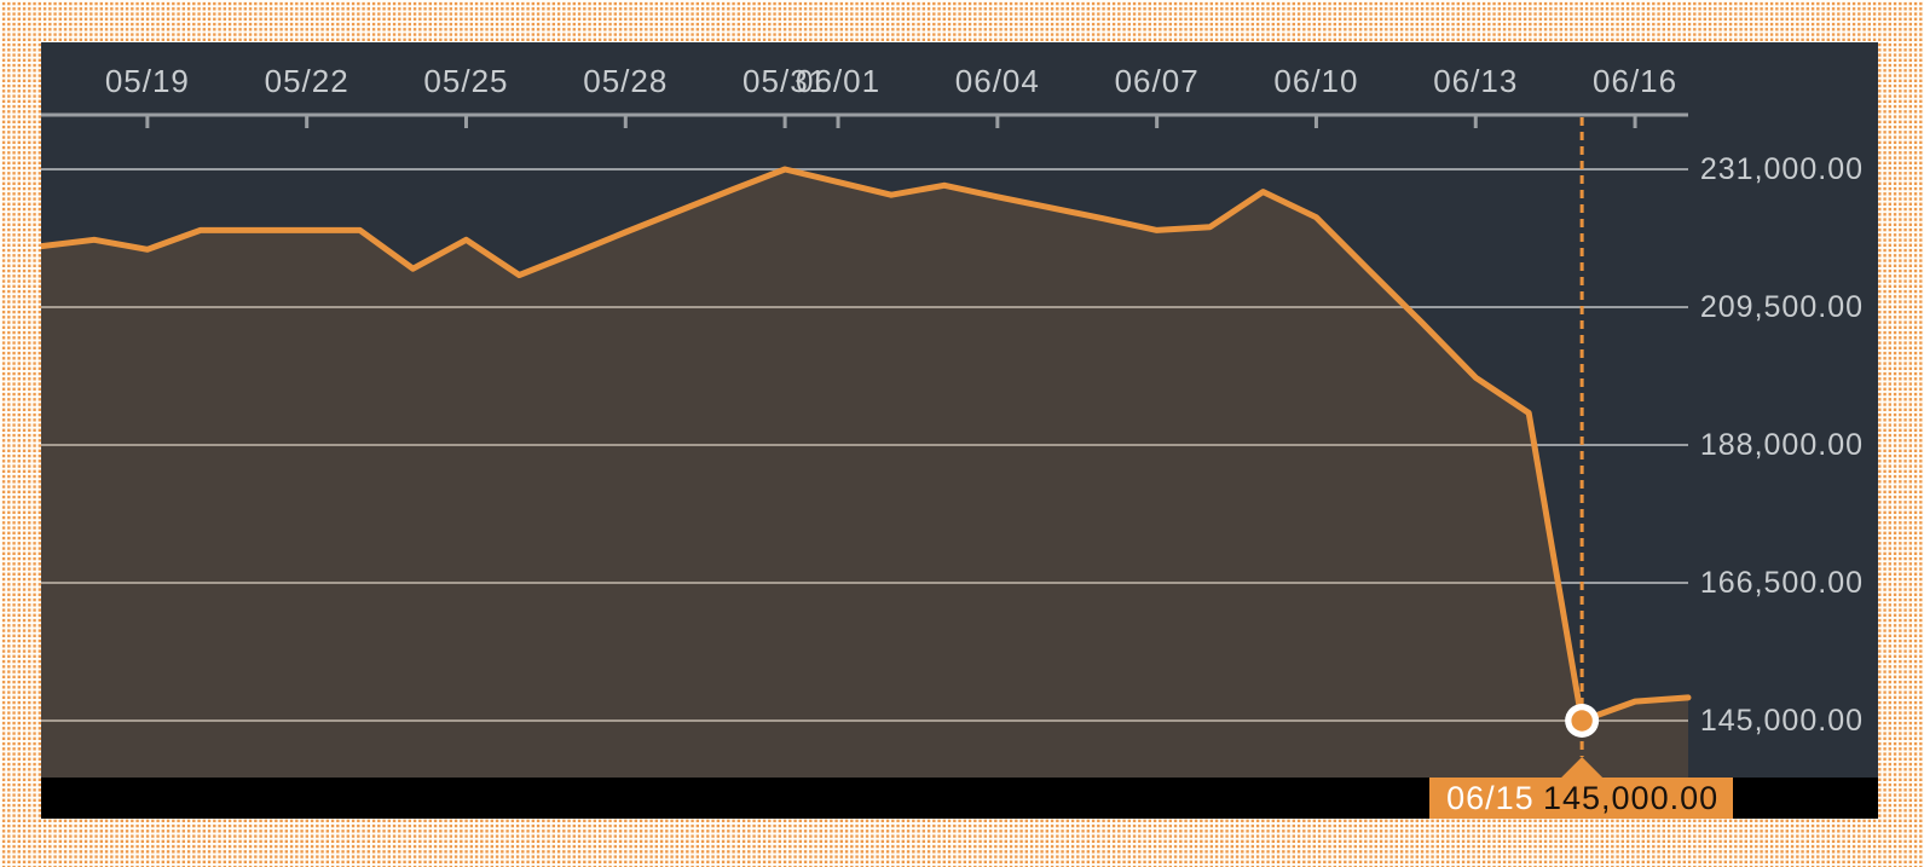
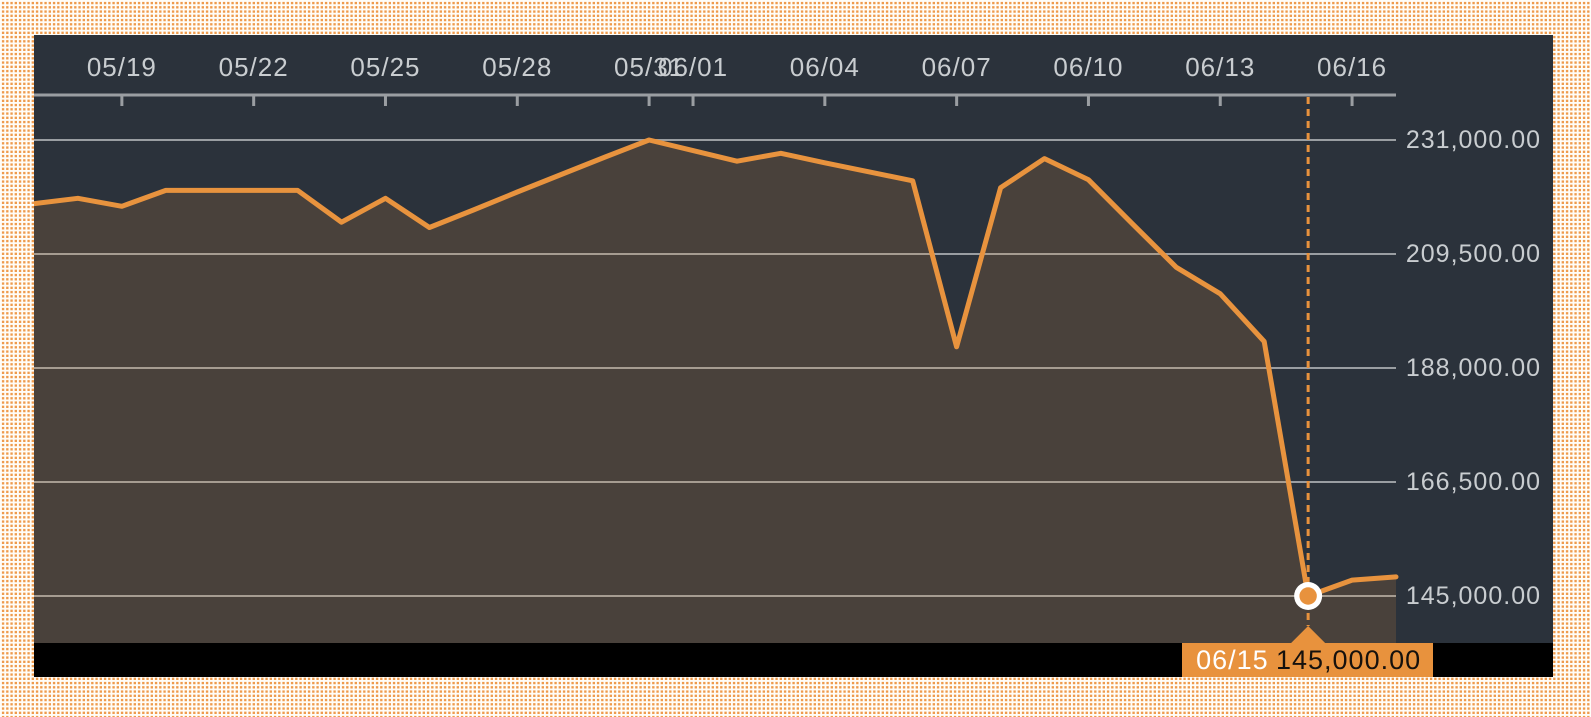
06/07: 222000 -> 192000
06/13: 198000 -> 202000
